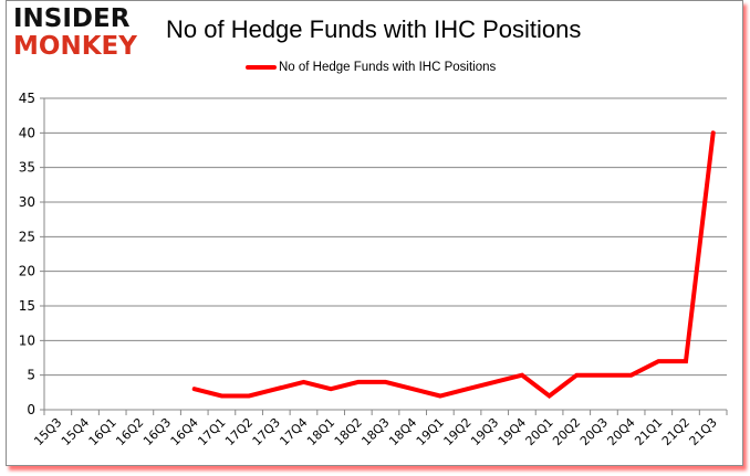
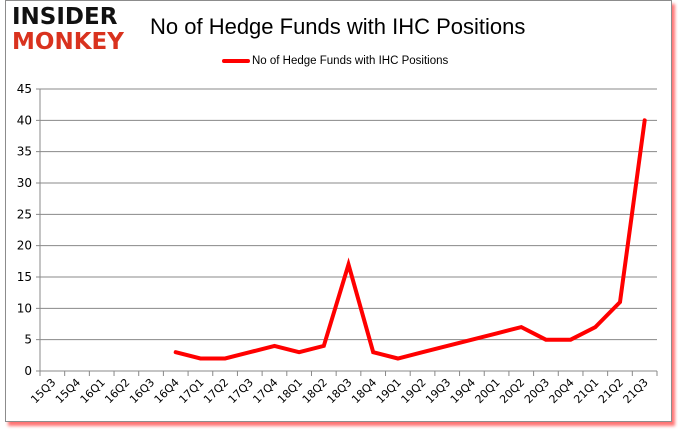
18Q3: 4 -> 17
20Q1: 2 -> 6
20Q2: 5 -> 7
21Q2: 7 -> 11
